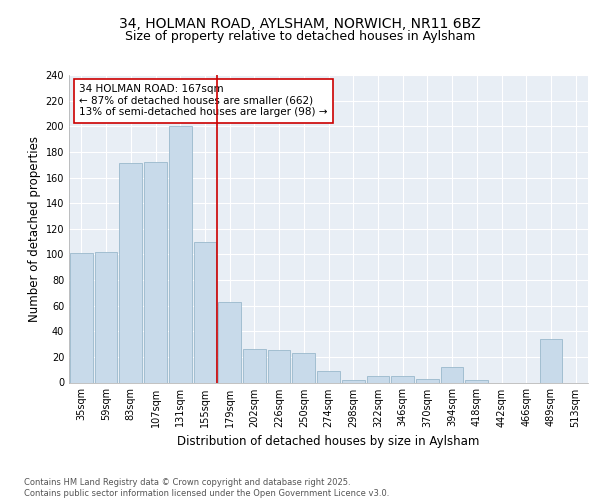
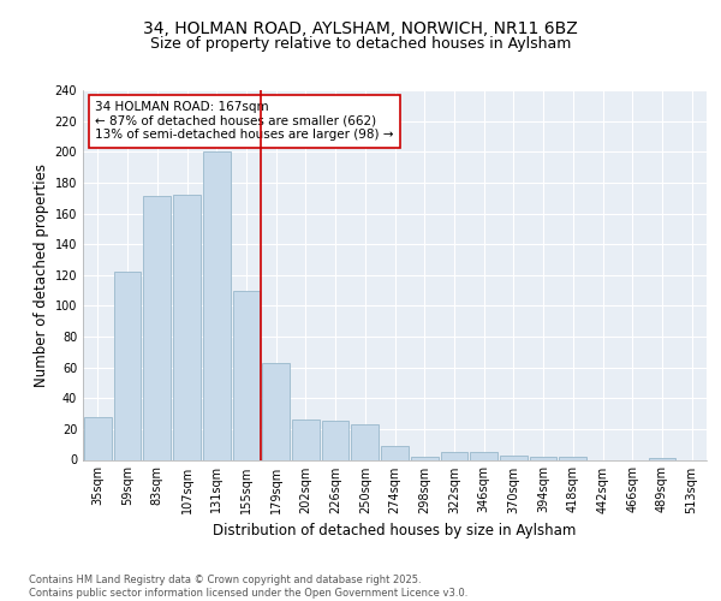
35sqm: 101 -> 28
59sqm: 102 -> 122
394sqm: 12 -> 2
489sqm: 34 -> 1
